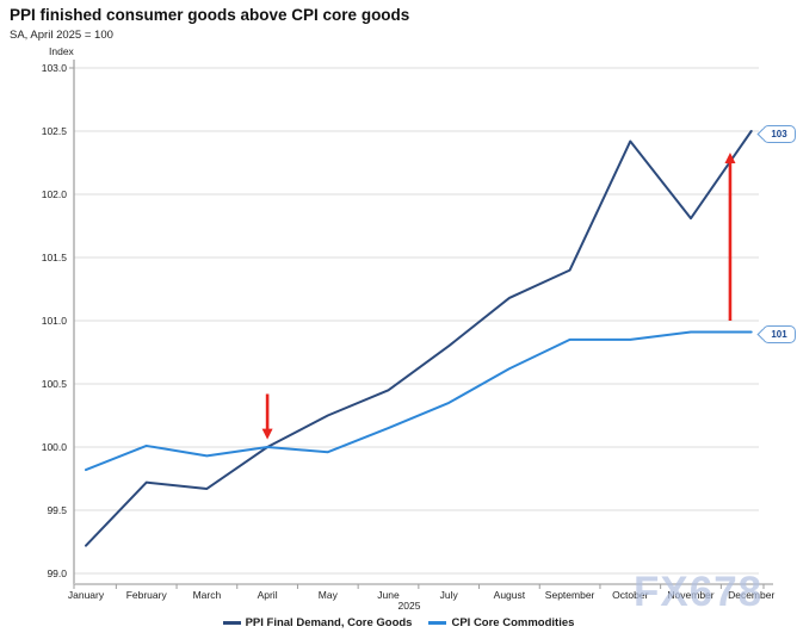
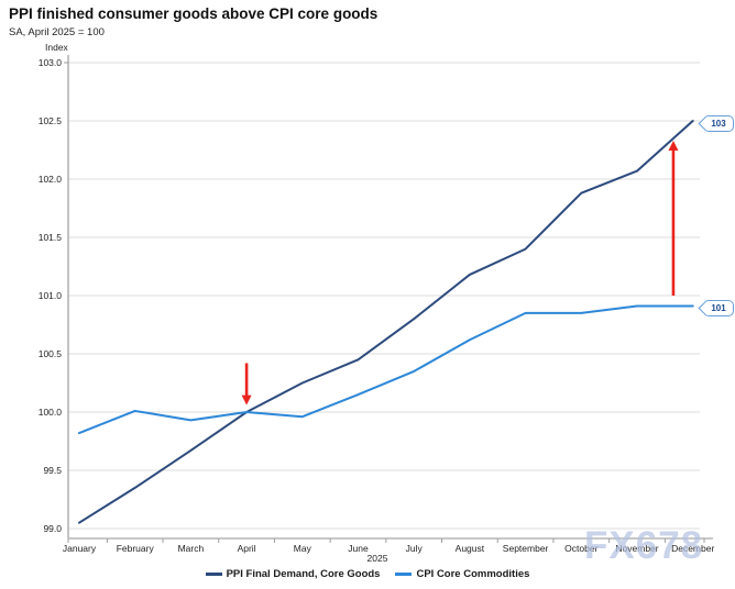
PPI Final Demand, Core Goods/January: 99.22 -> 99.05
PPI Final Demand, Core Goods/February: 99.72 -> 99.35
PPI Final Demand, Core Goods/October: 102.42 -> 101.88
PPI Final Demand, Core Goods/November: 101.81 -> 102.07
